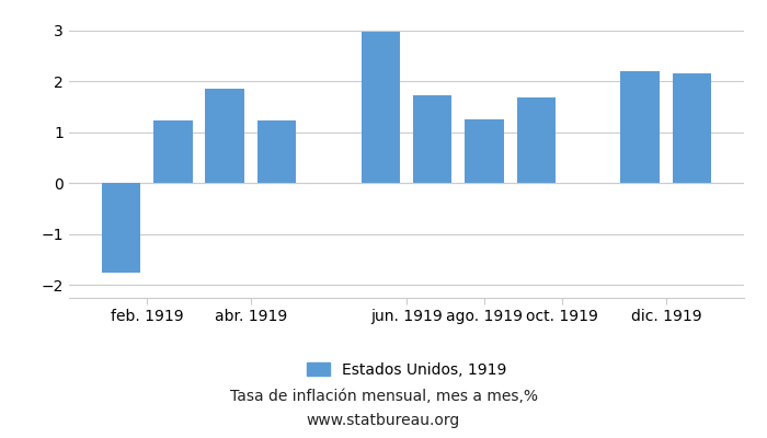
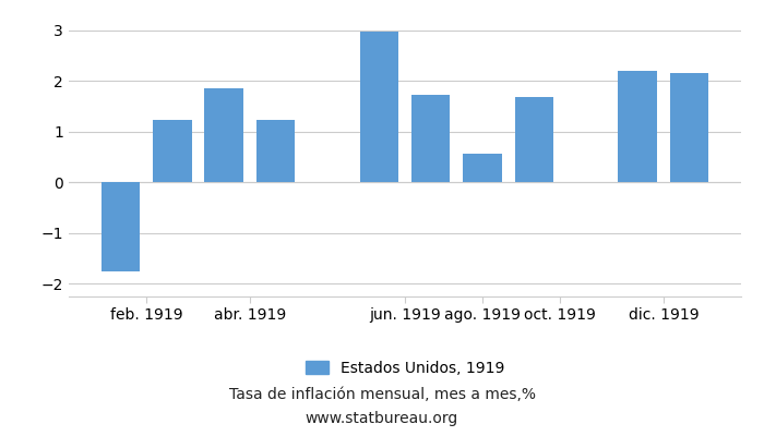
ago. 1919: 1.25 -> 0.57
